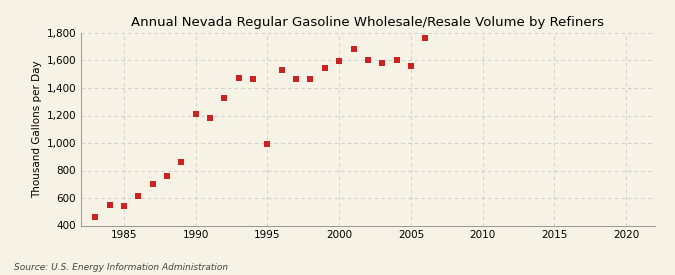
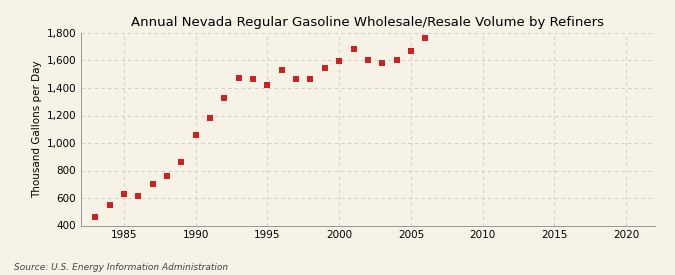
1985: 540 -> 630
1990: 1,210 -> 1,060
1995: 990 -> 1,420
2005: 1,560 -> 1,670
